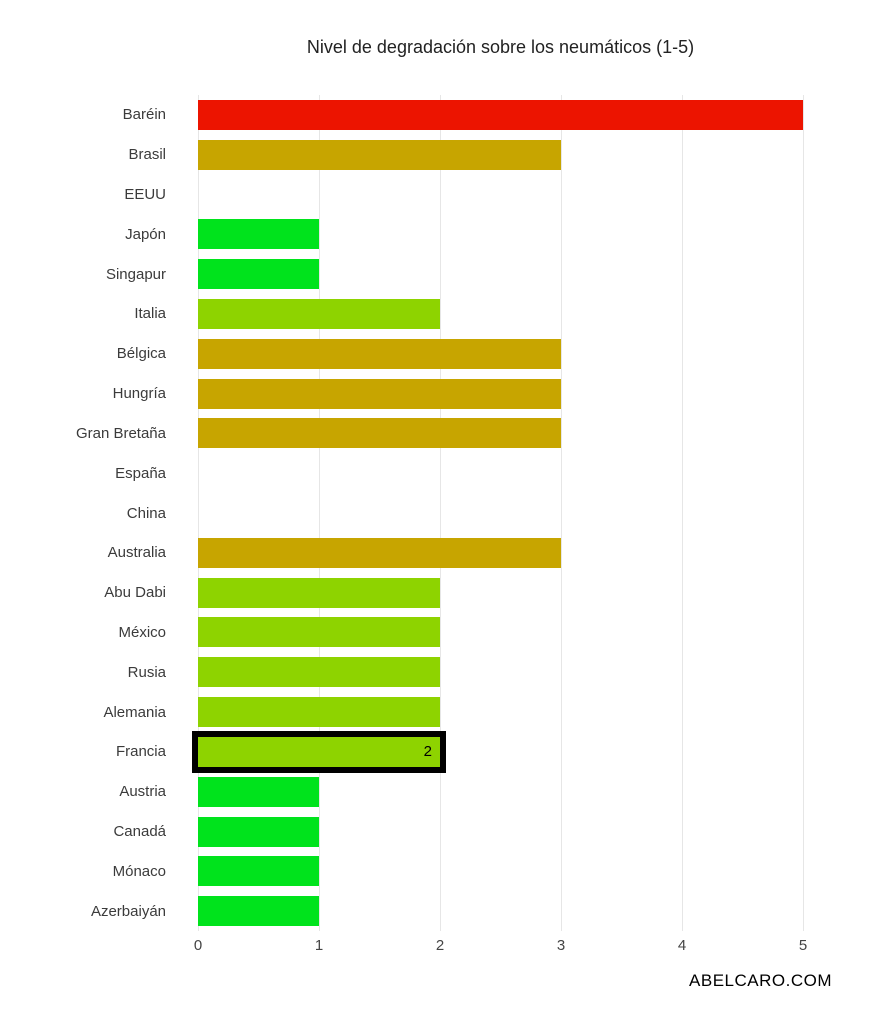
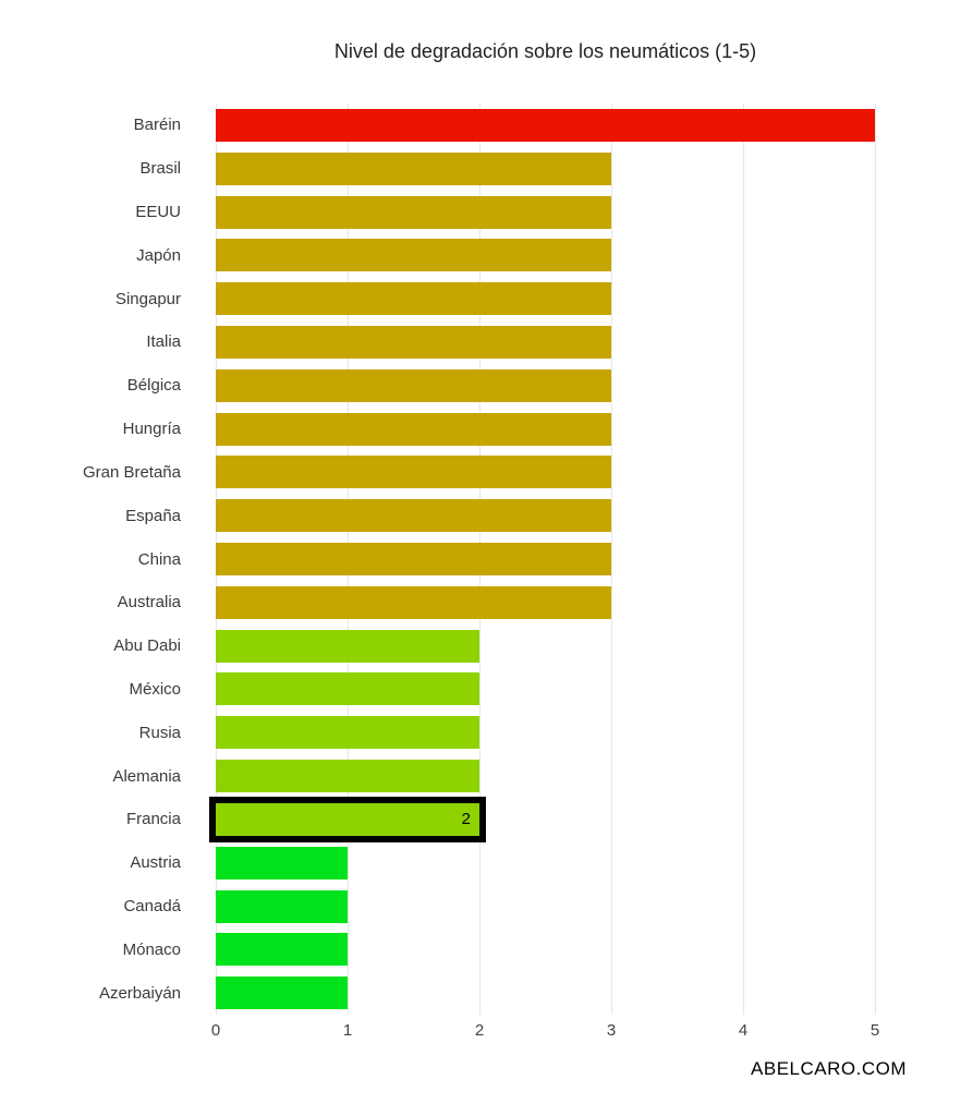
EEUU: 4 -> 3
Japón: 1 -> 3
Singapur: 1 -> 3
Italia: 2 -> 3
España: 4 -> 3
China: 4 -> 3
